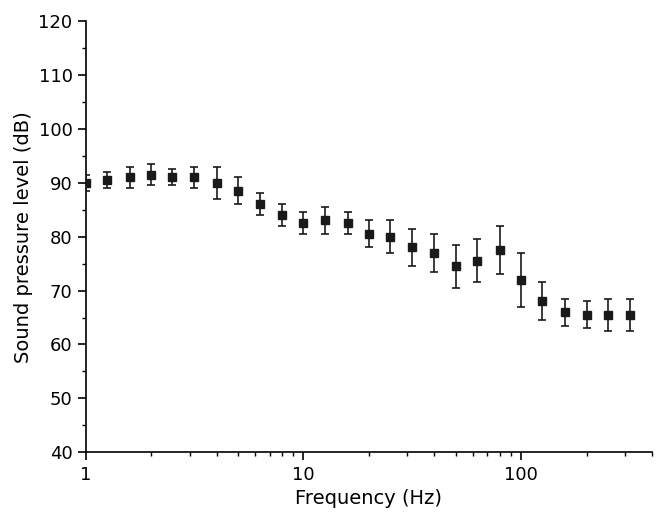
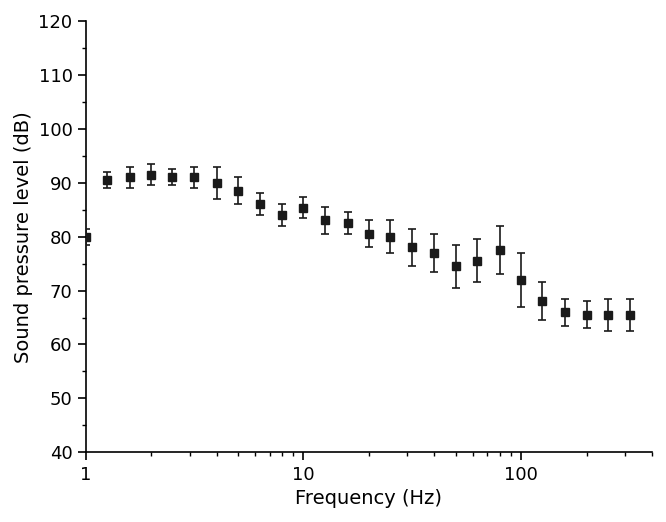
1: 90.0 -> 80.0
10: 82.5 -> 85.4
